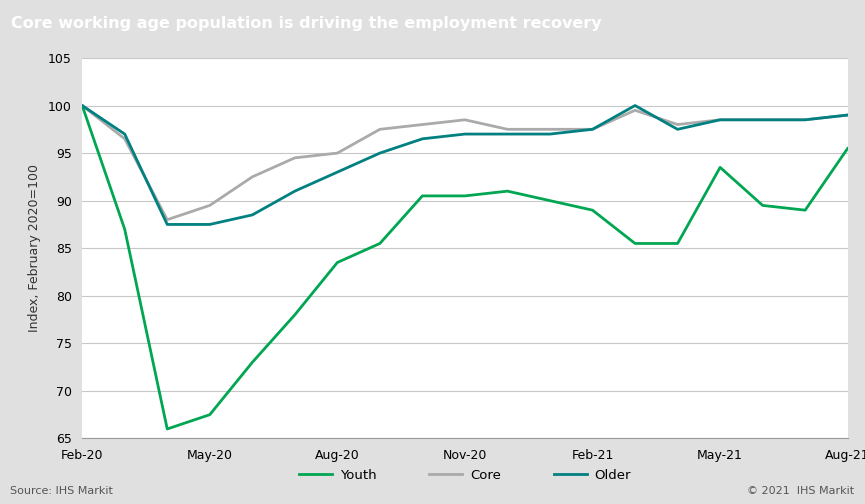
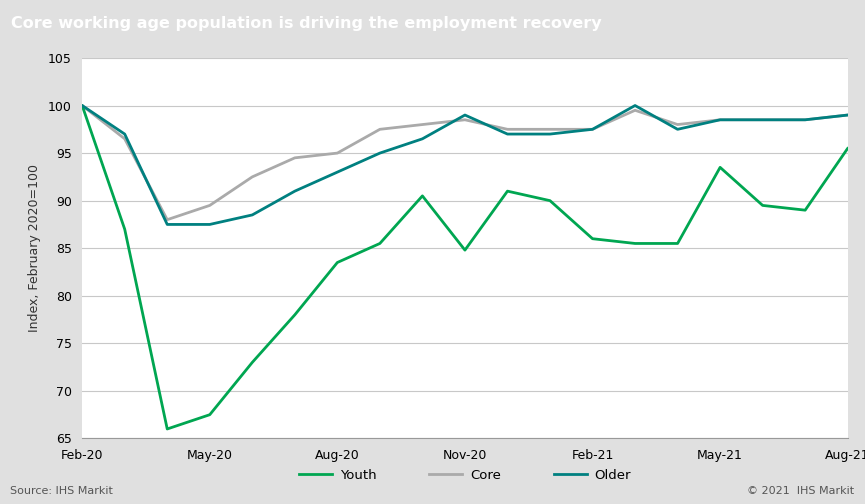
Youth/Nov-20: 90.5 -> 84.8
Older/Nov-20: 97.0 -> 99.0
Youth/Feb-21: 89.0 -> 86.0
